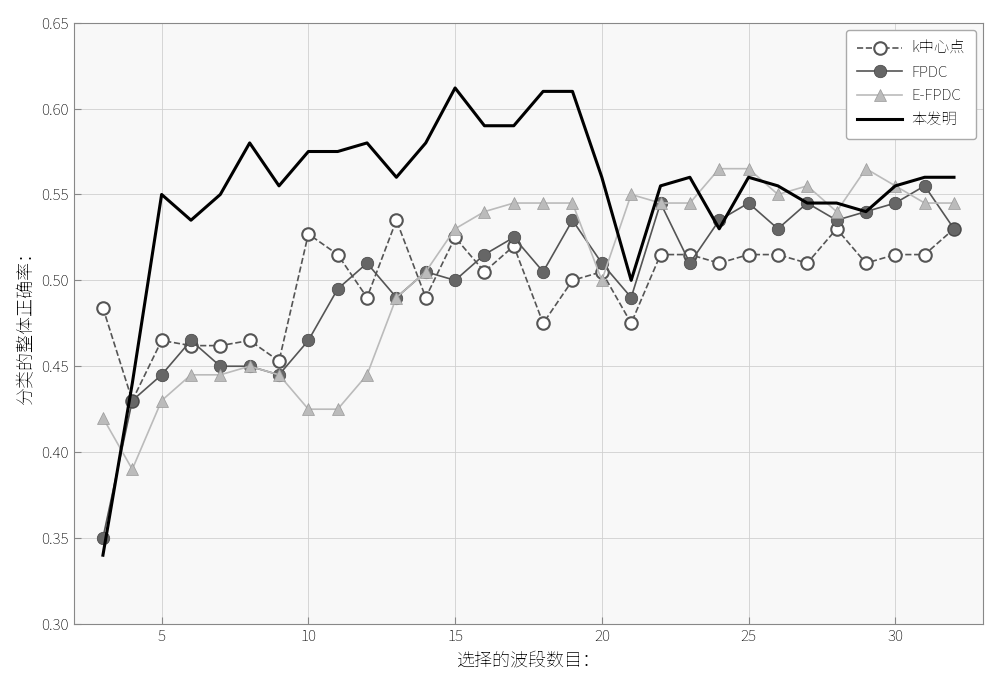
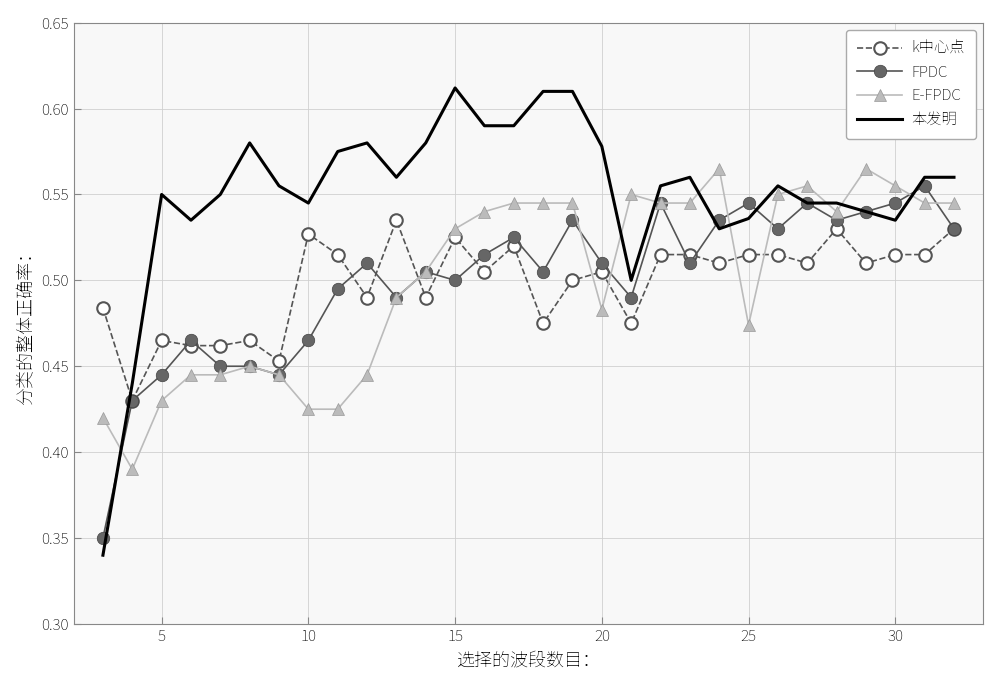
本发明/10: 0.575 -> 0.545
E-FPDC/20: 0.500 -> 0.483
本发明/20: 0.560 -> 0.578
E-FPDC/25: 0.565 -> 0.474
本发明/25: 0.560 -> 0.536
本发明/30: 0.555 -> 0.535
